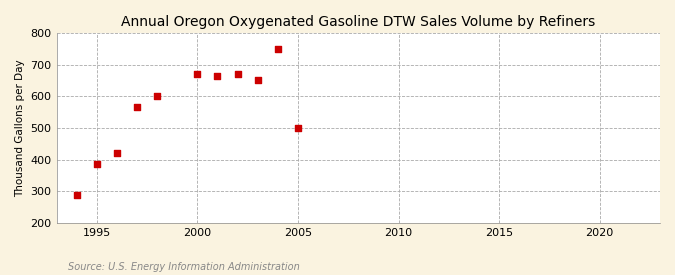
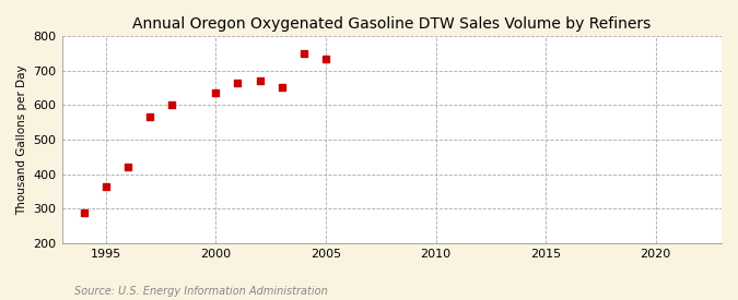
1995: 385 -> 365
2000: 670 -> 635
2005: 500 -> 735
